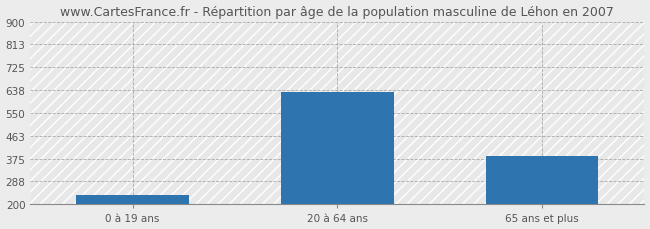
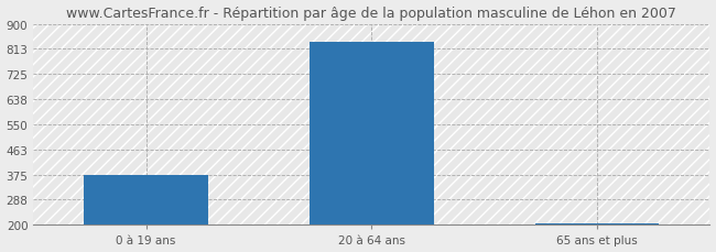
0 à 19 ans: 235 -> 375
20 à 64 ans: 630 -> 838
65 ans et plus: 385 -> 207
